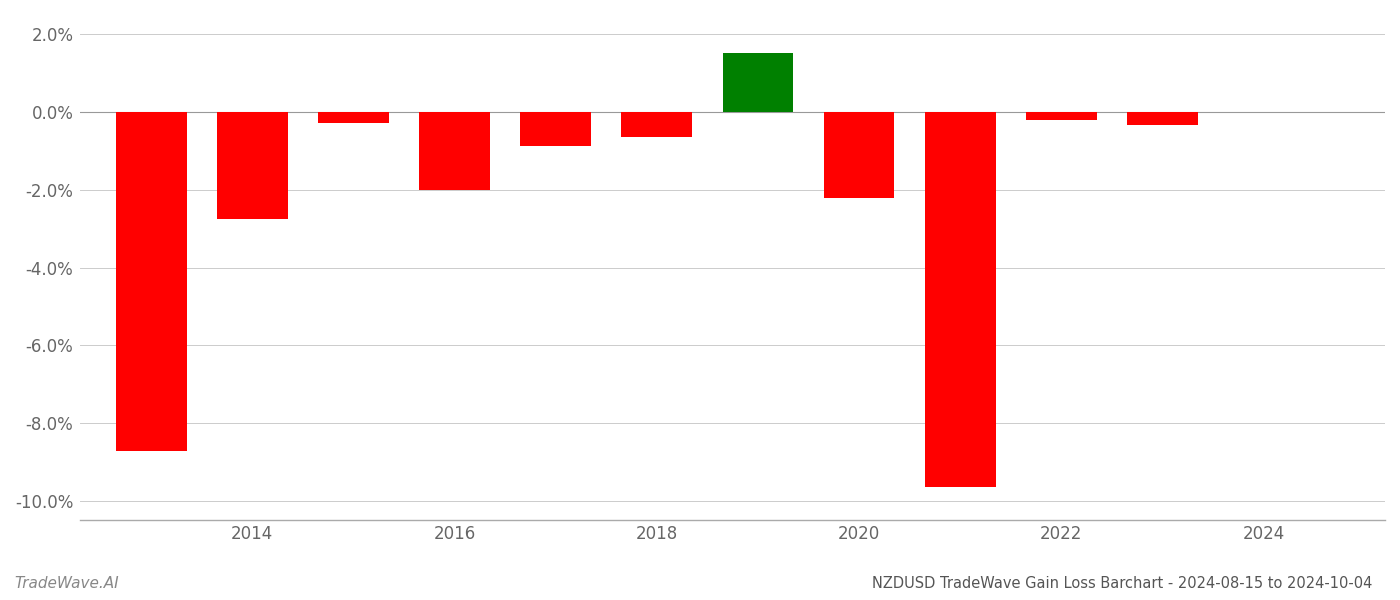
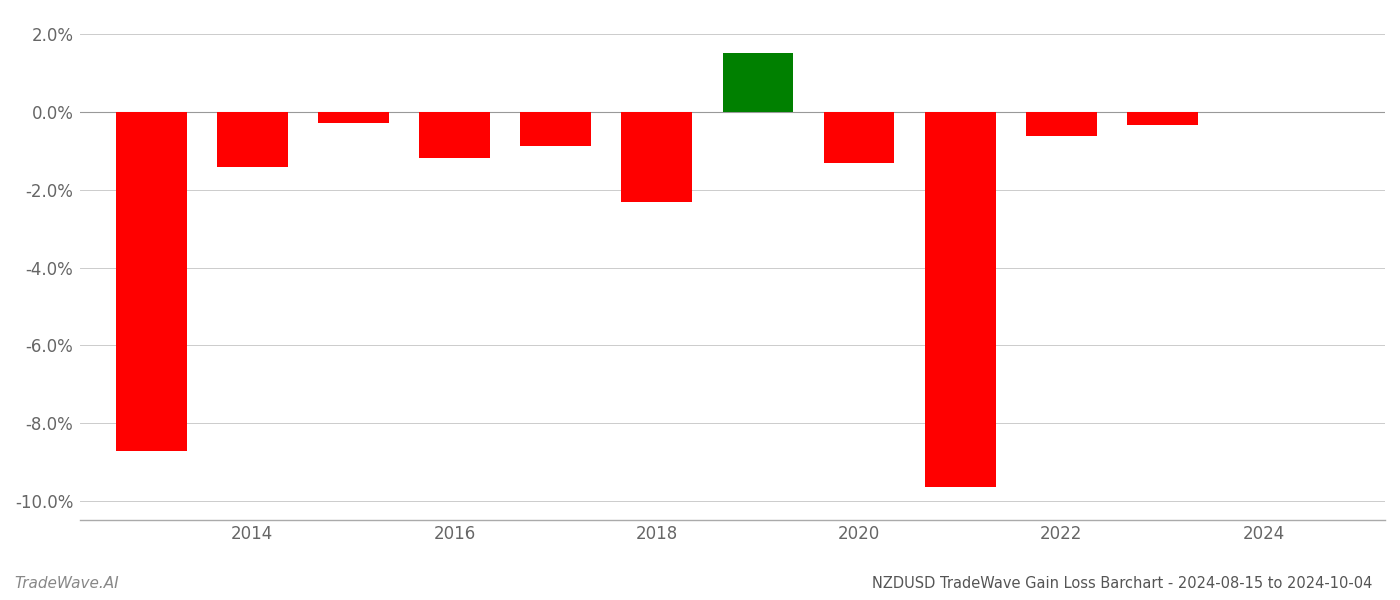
2014: -2.75% -> -1.42%
2016: -2.00% -> -1.18%
2018: -0.65% -> -2.30%
2020: -2.20% -> -1.32%
2022: -0.20% -> -0.62%
